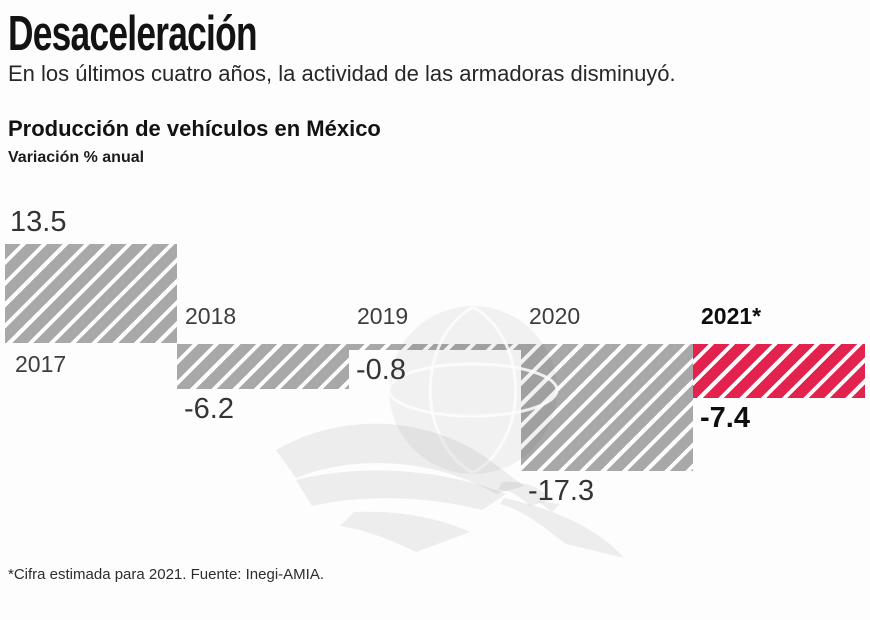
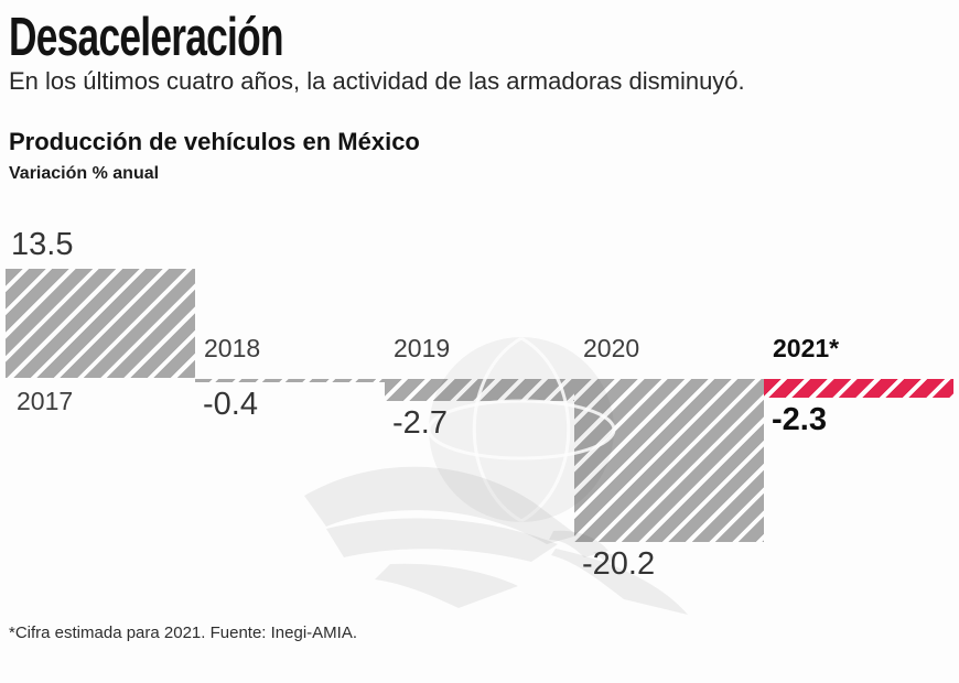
2018: -6.2 -> -0.4
2019: -0.8 -> -2.7
2020: -17.3 -> -20.2
2021*: -7.4 -> -2.3
